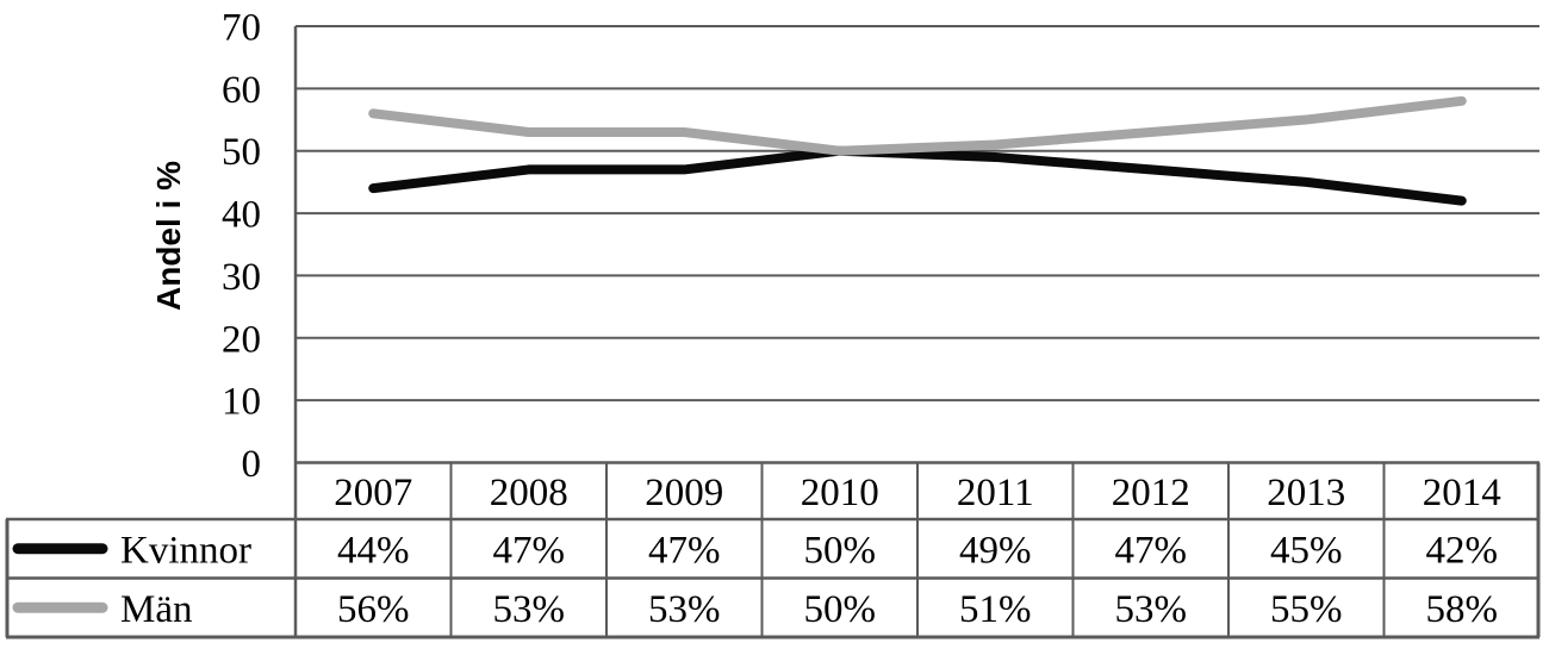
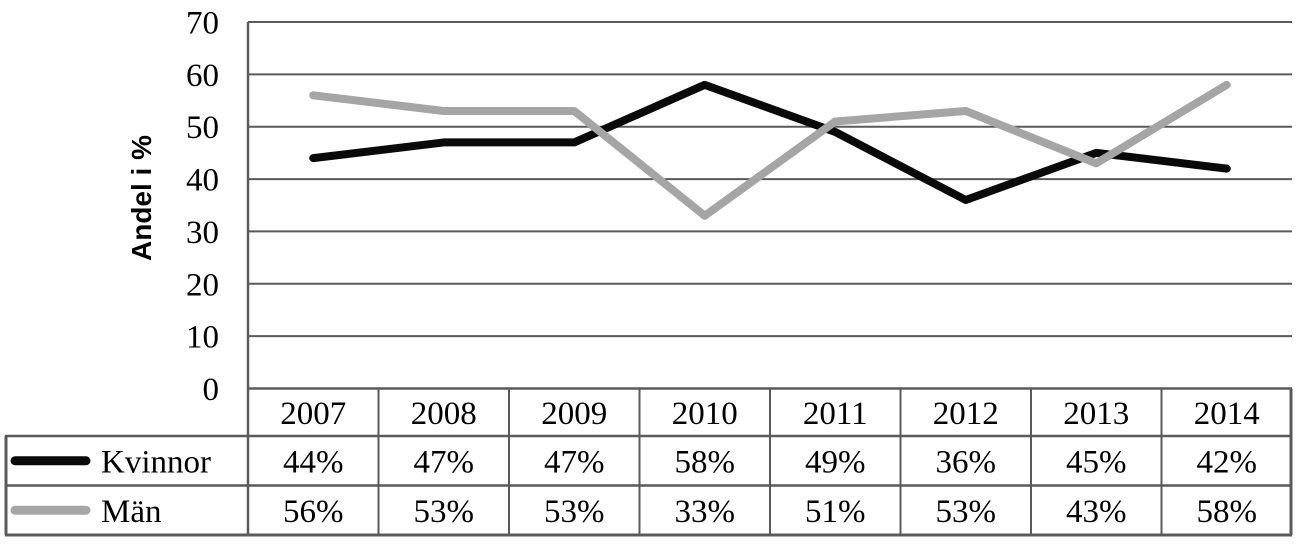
Kvinnor/2010: 50% -> 58%
Män/2010: 50% -> 33%
Kvinnor/2012: 47% -> 36%
Män/2013: 55% -> 43%
